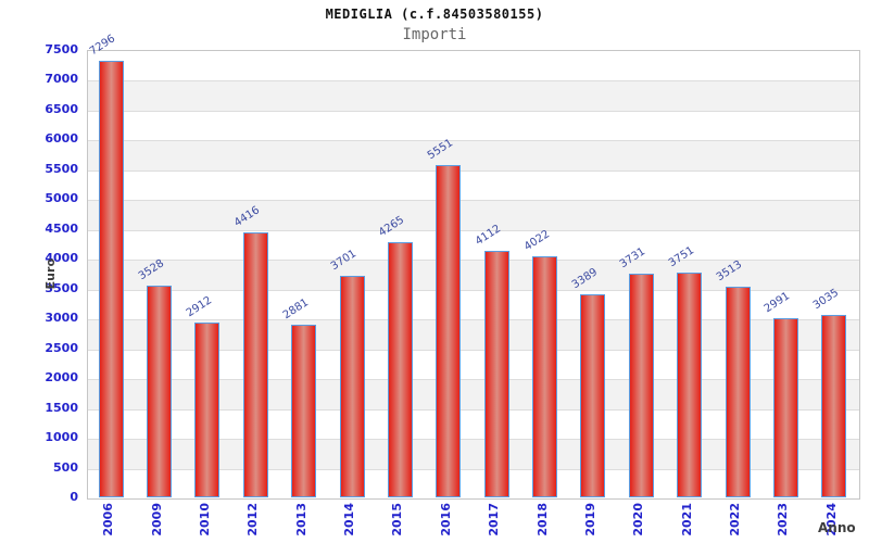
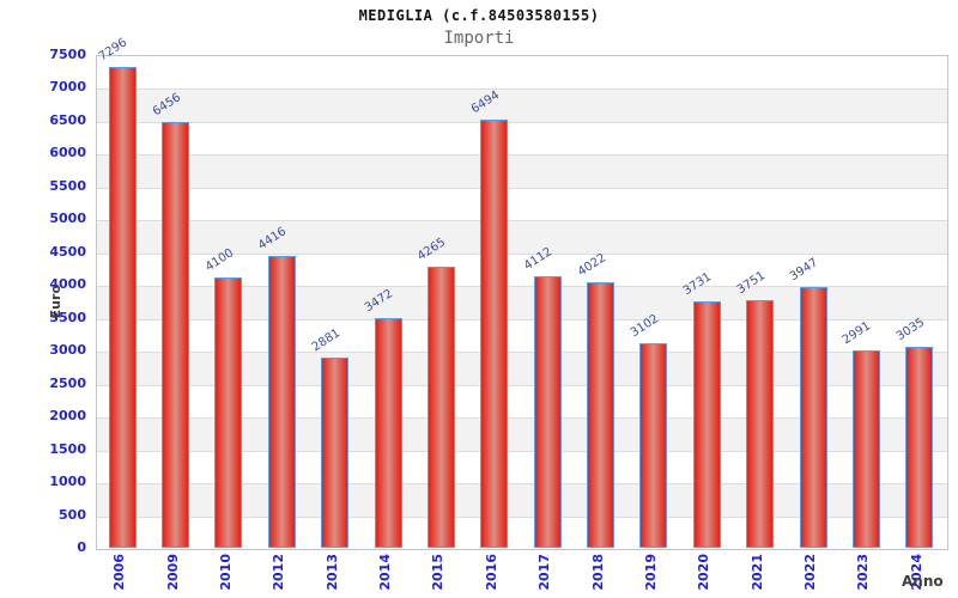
2009: 3528 -> 6456
2010: 2912 -> 4100
2014: 3701 -> 3472
2016: 5551 -> 6494
2019: 3389 -> 3102
2022: 3513 -> 3947
